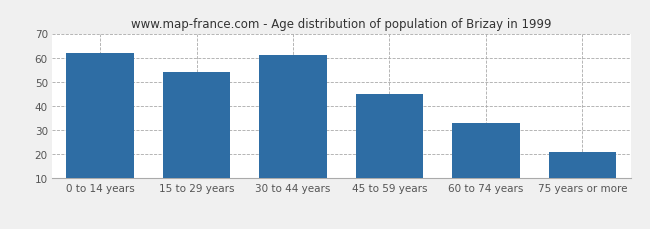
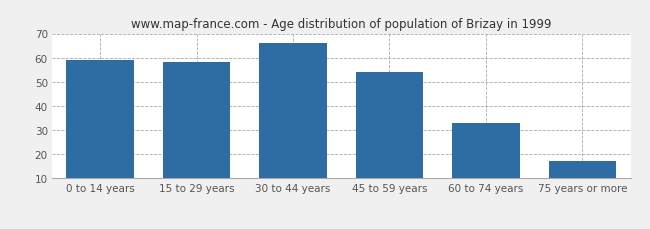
0 to 14 years: 62 -> 59
15 to 29 years: 54 -> 58
30 to 44 years: 61 -> 66
45 to 59 years: 45 -> 54
75 years or more: 21 -> 17
